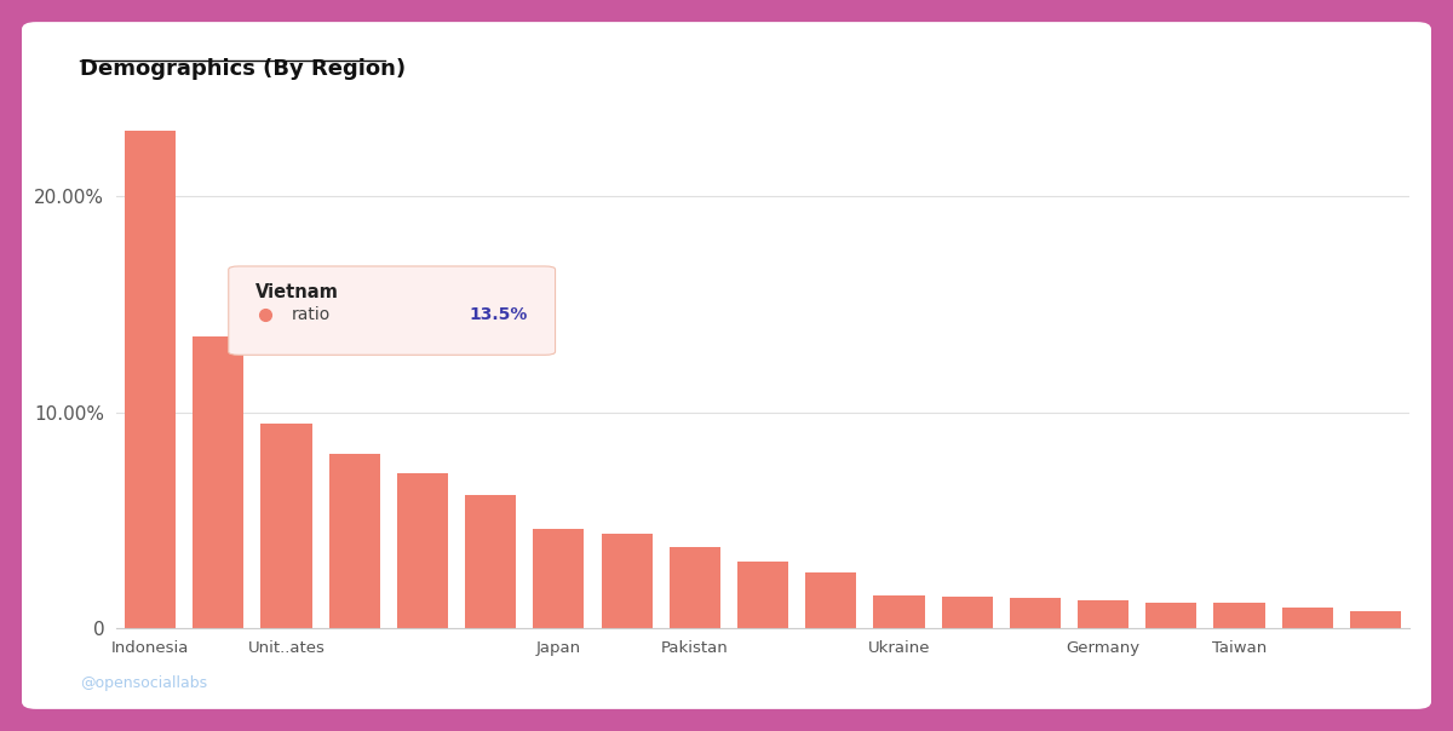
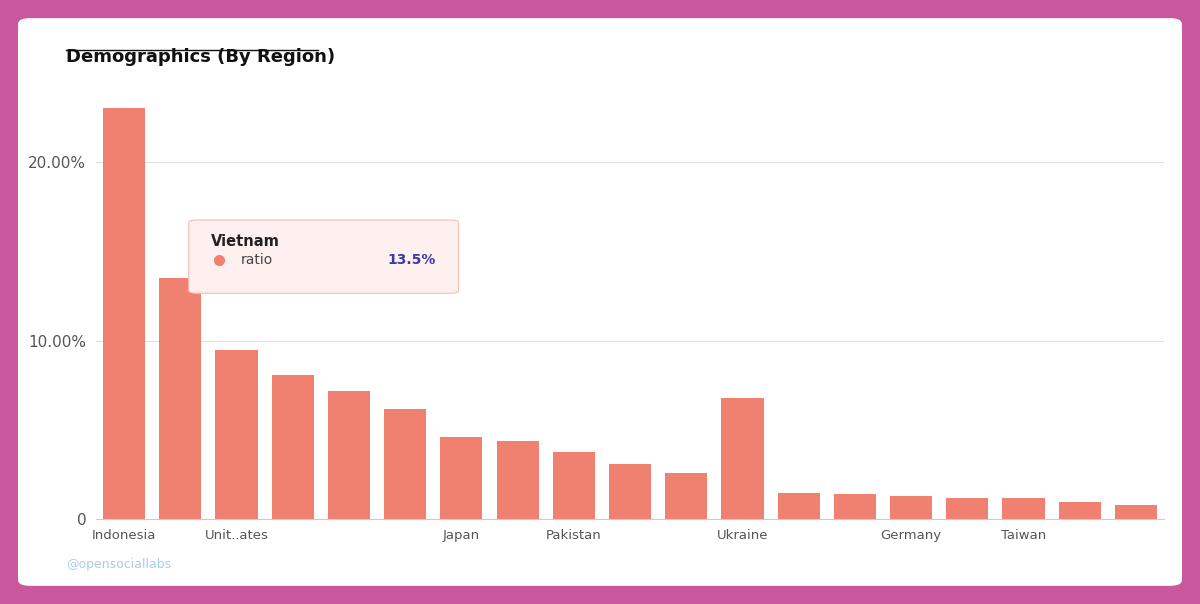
Ukraine: 1.6% -> 6.8%
